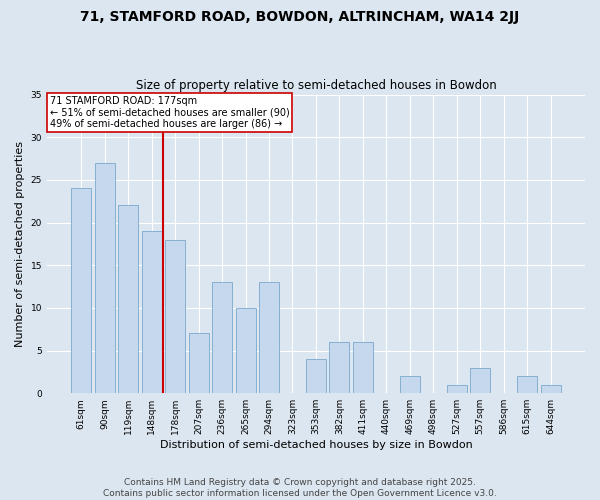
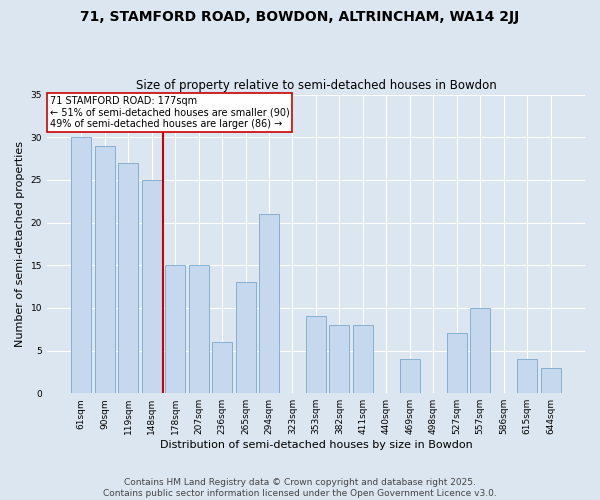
61sqm: 24 -> 30
90sqm: 27 -> 29
119sqm: 22 -> 27
148sqm: 19 -> 25
178sqm: 18 -> 15
207sqm: 7 -> 15
236sqm: 13 -> 6
265sqm: 10 -> 13
294sqm: 13 -> 21
353sqm: 4 -> 9
382sqm: 6 -> 8
411sqm: 6 -> 8
469sqm: 2 -> 4
527sqm: 1 -> 7
557sqm: 3 -> 10
615sqm: 2 -> 4
644sqm: 1 -> 3
